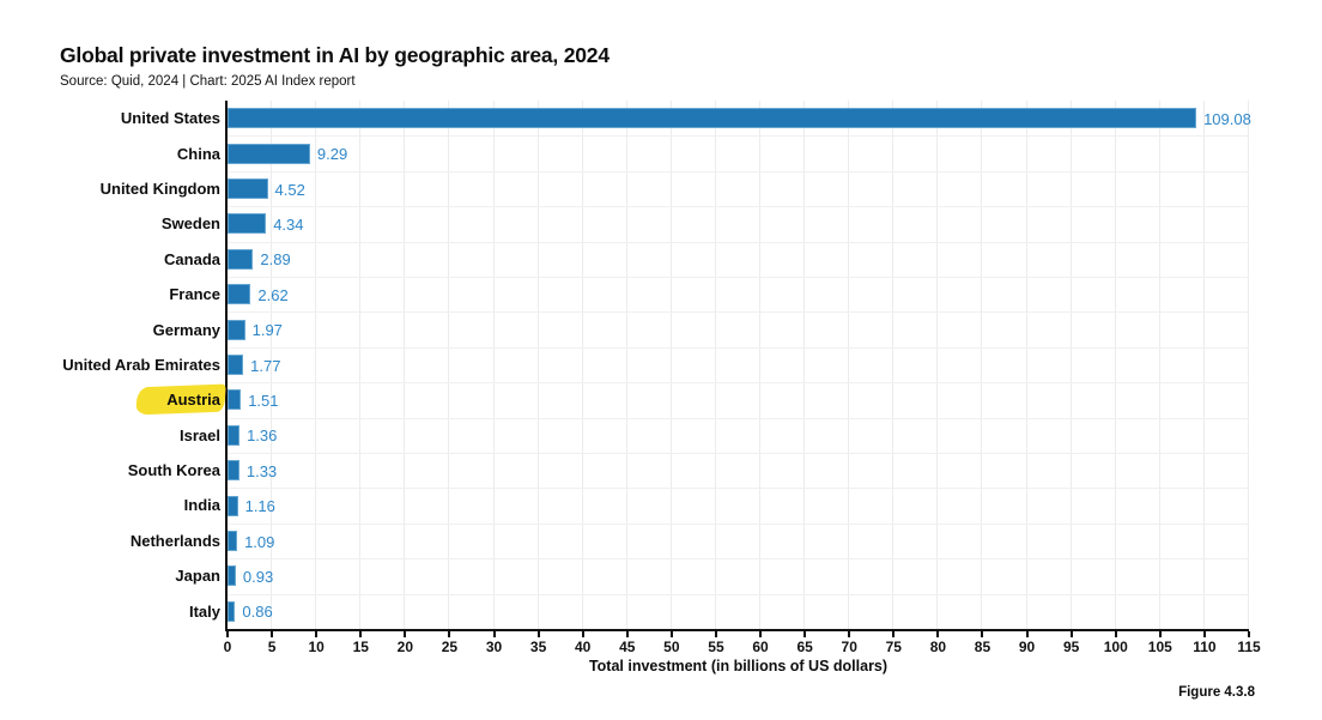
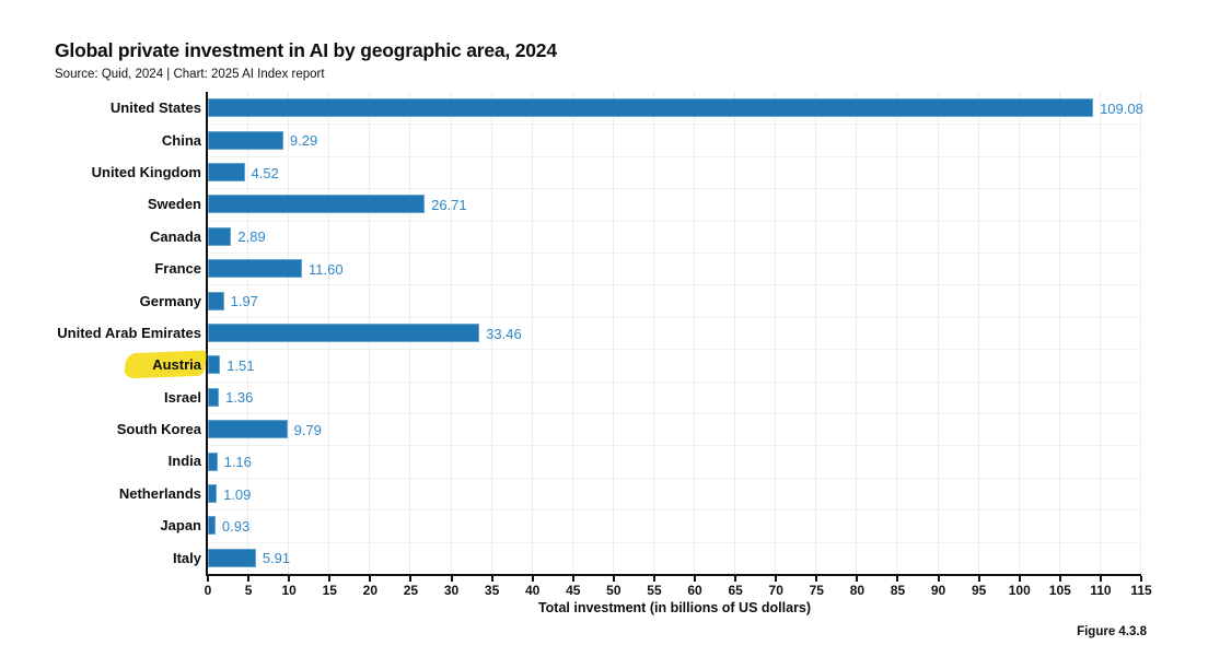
Sweden: 4.34 -> 26.71
France: 2.62 -> 11.60
United Arab Emirates: 1.77 -> 33.46
South Korea: 1.33 -> 9.79
Italy: 0.86 -> 5.91
